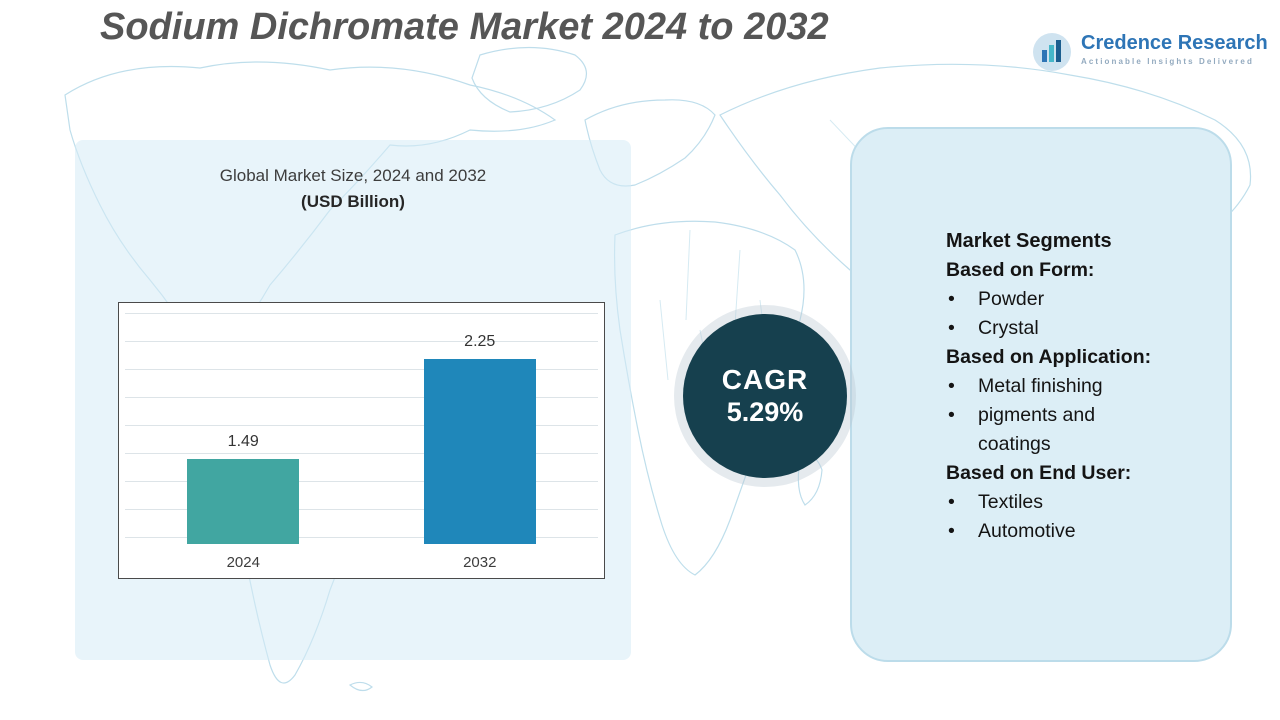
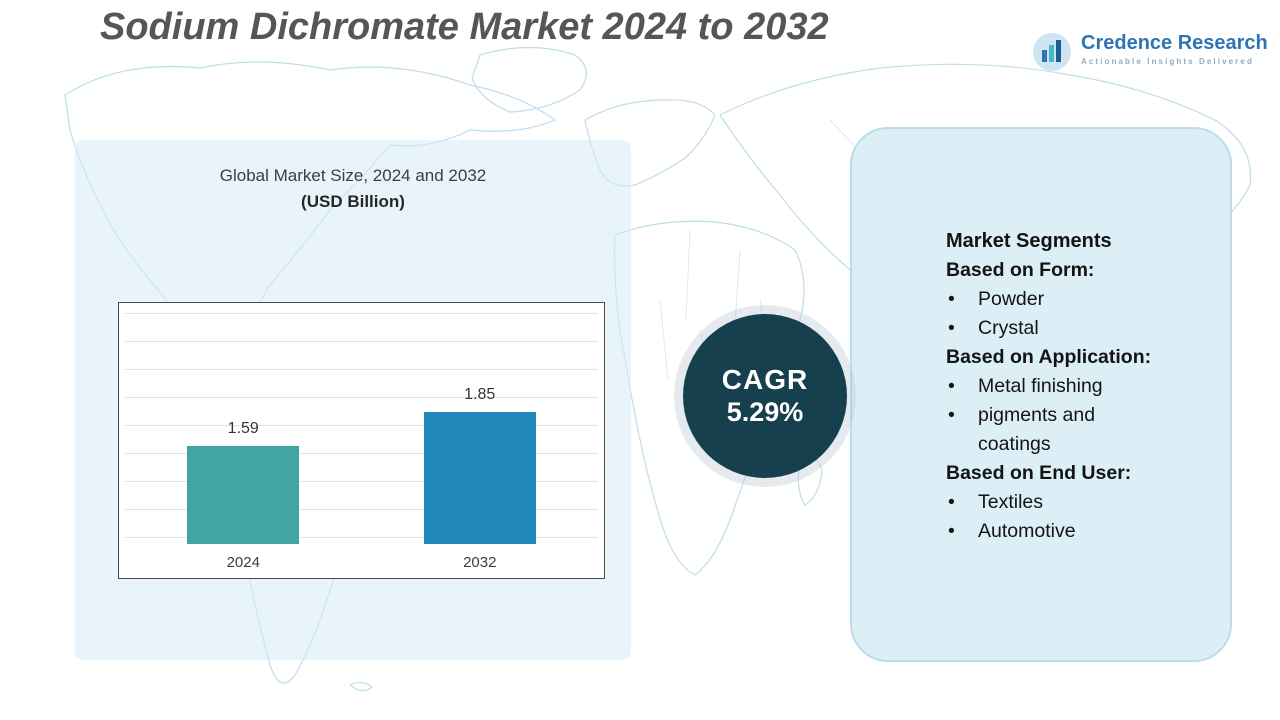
2024: 1.49 -> 1.59
2032: 2.25 -> 1.85
